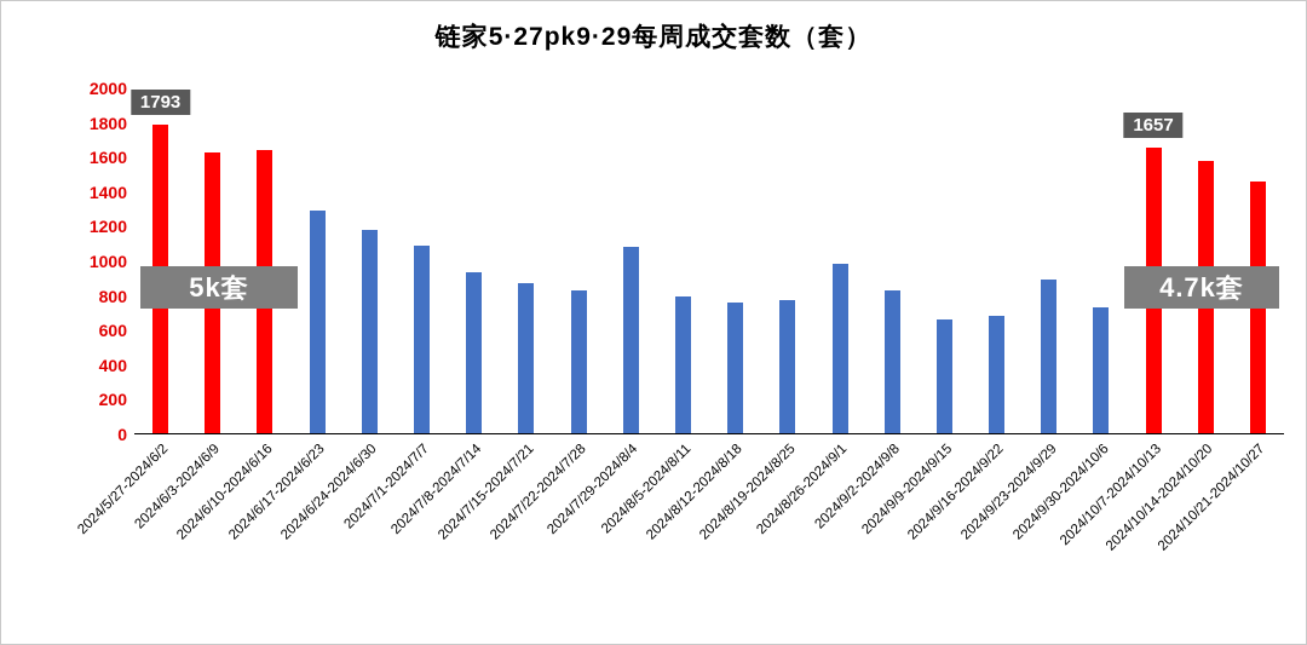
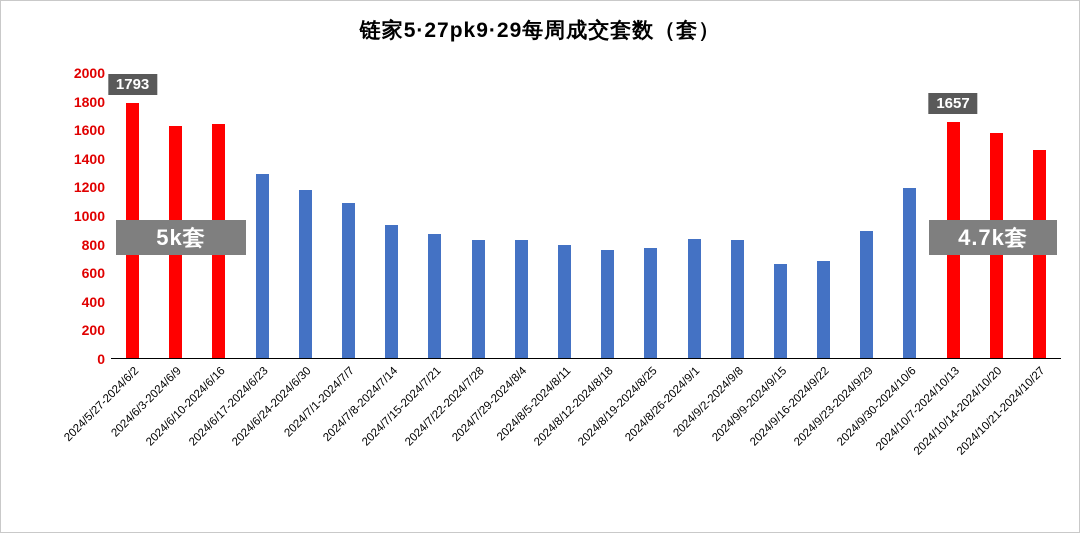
2024/7/29-2024/8/4: 1080 -> 820
2024/8/26-2024/9/1: 980 -> 840
2024/9/30-2024/10/6: 730 -> 1190
